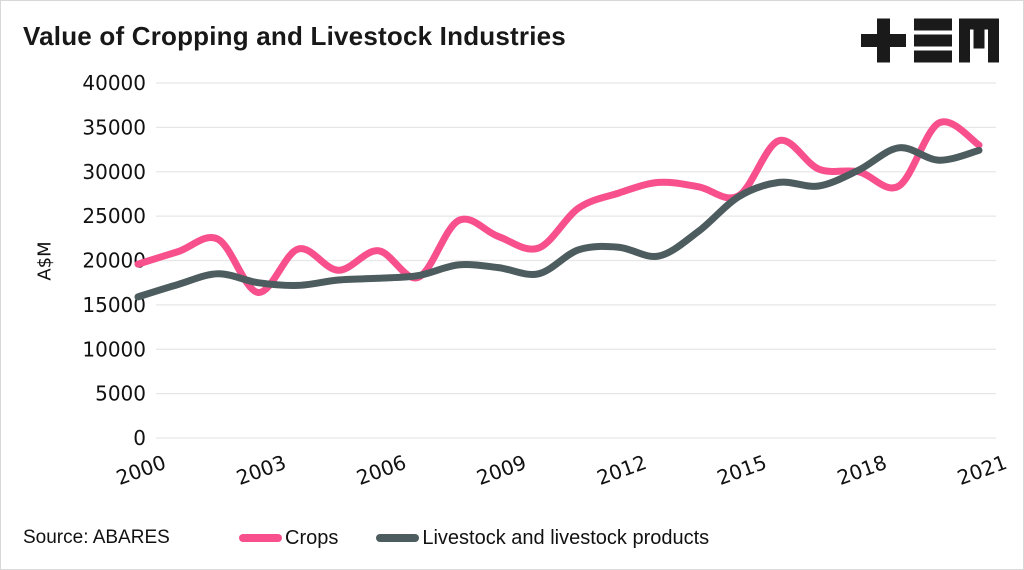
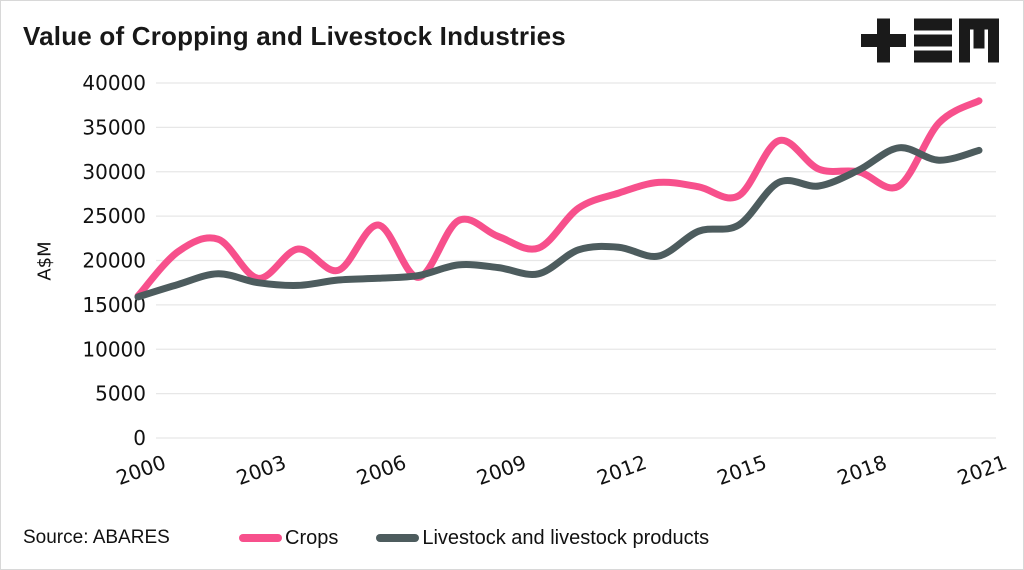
Crops/2000: 20000 -> 16000
Crops/2003: 16000 -> 18000
Crops/2006: 21000 -> 24000
Livestock and livestock products/2015: 27000 -> 24000
Crops/2021: 33000 -> 38000
